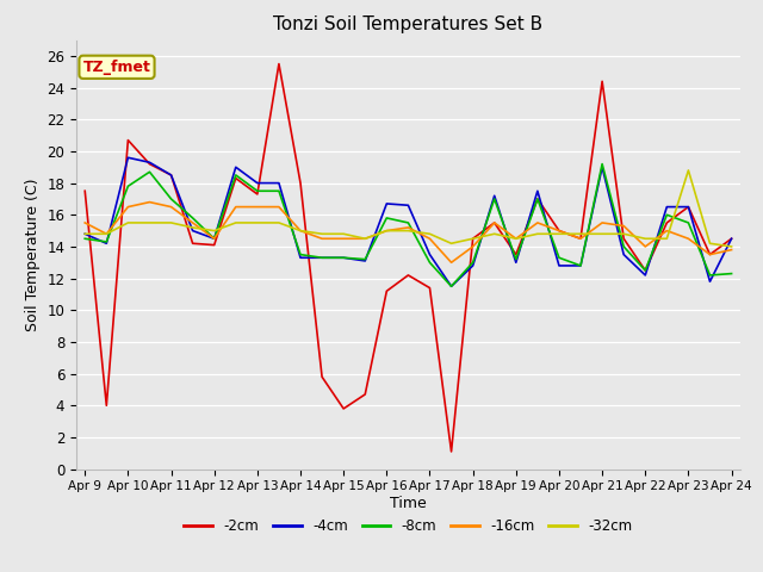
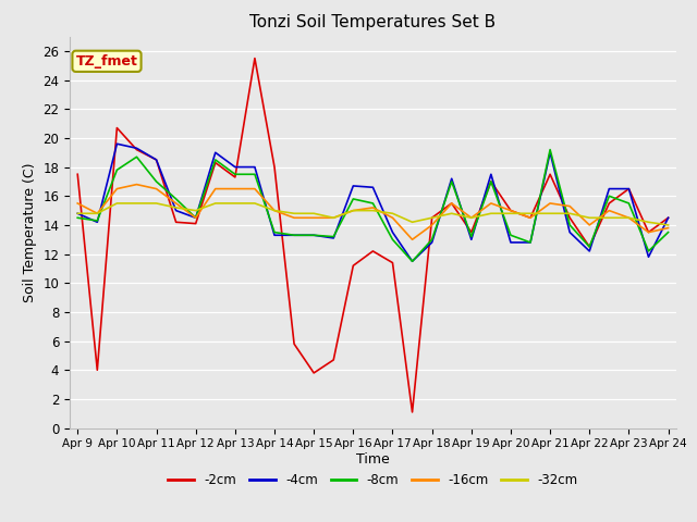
-2cm/Apr 21: 24.4 -> 17.5
-32cm/Apr 23: 18.8 -> 14.5
-8cm/Apr 24: 12.3 -> 13.5
